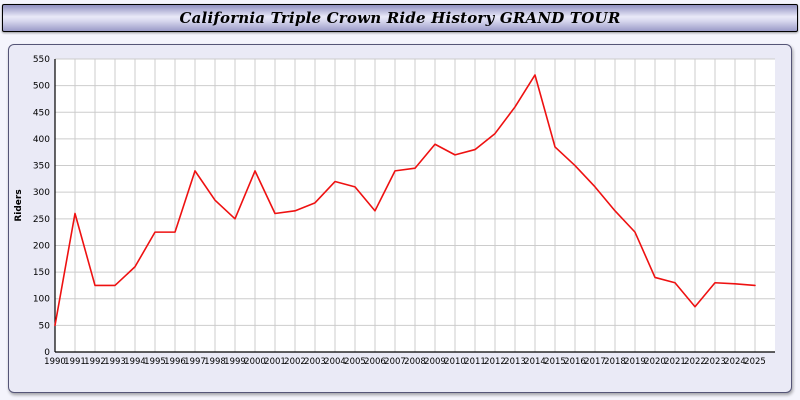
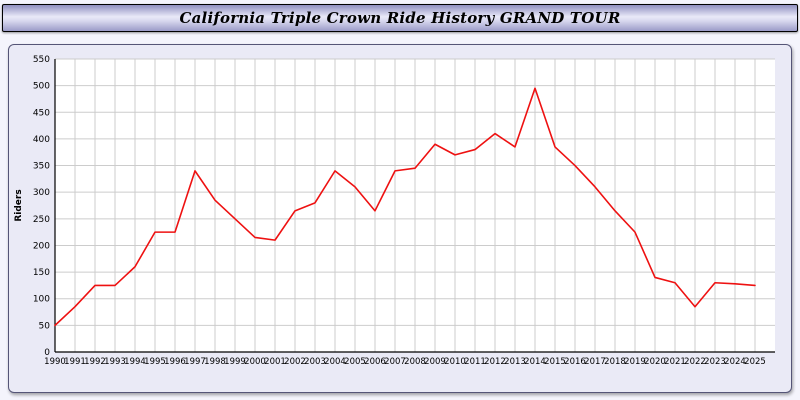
1991: 260 -> 80
2000: 340 -> 220
2001: 260 -> 210
2004: 320 -> 340
2013: 460 -> 380
2014: 520 -> 500
